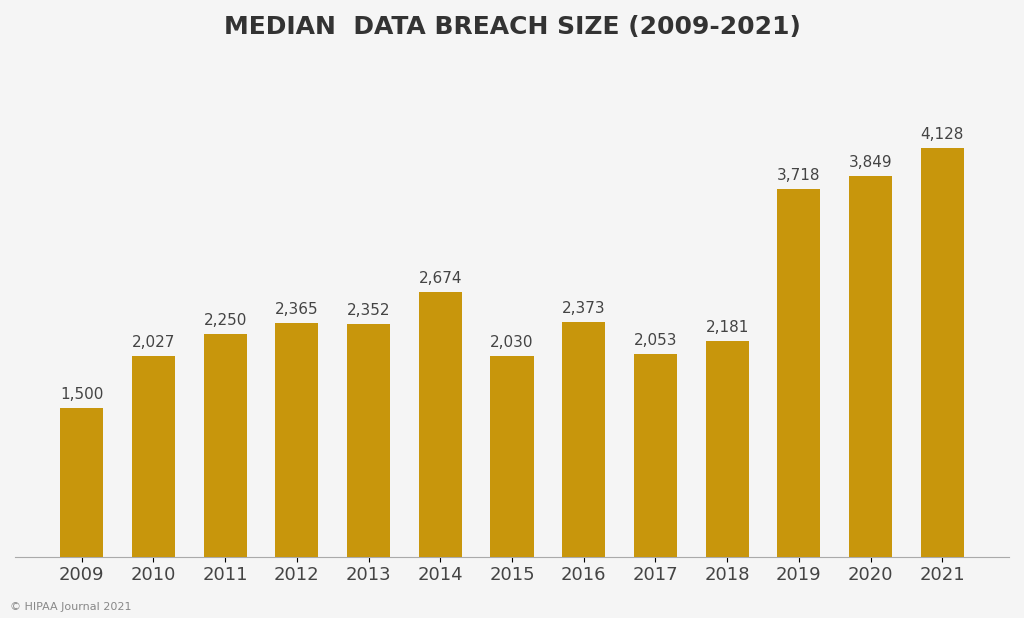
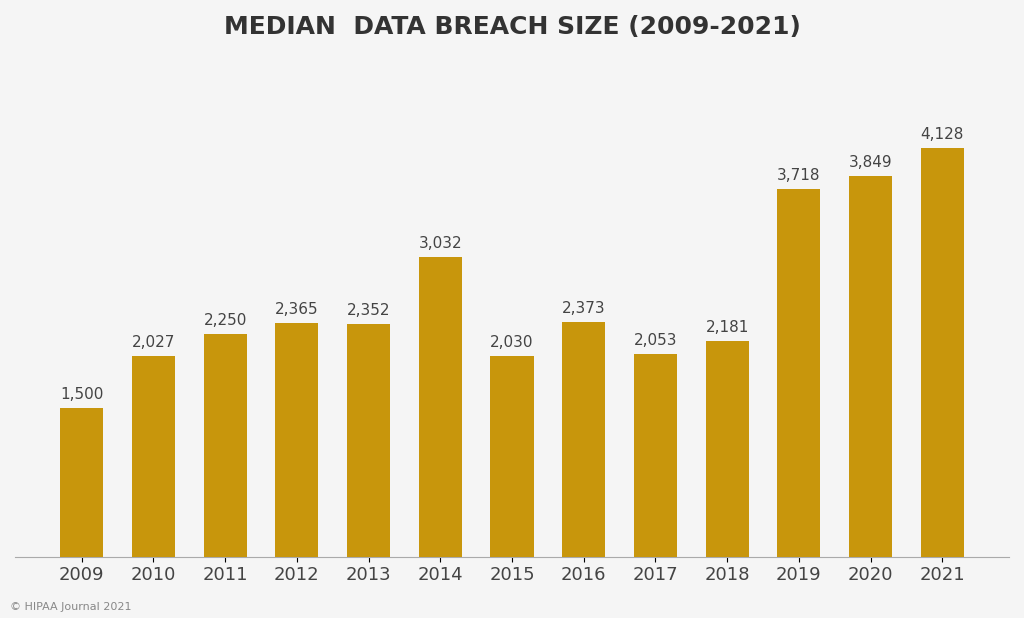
2014: 2,674 -> 3,032
